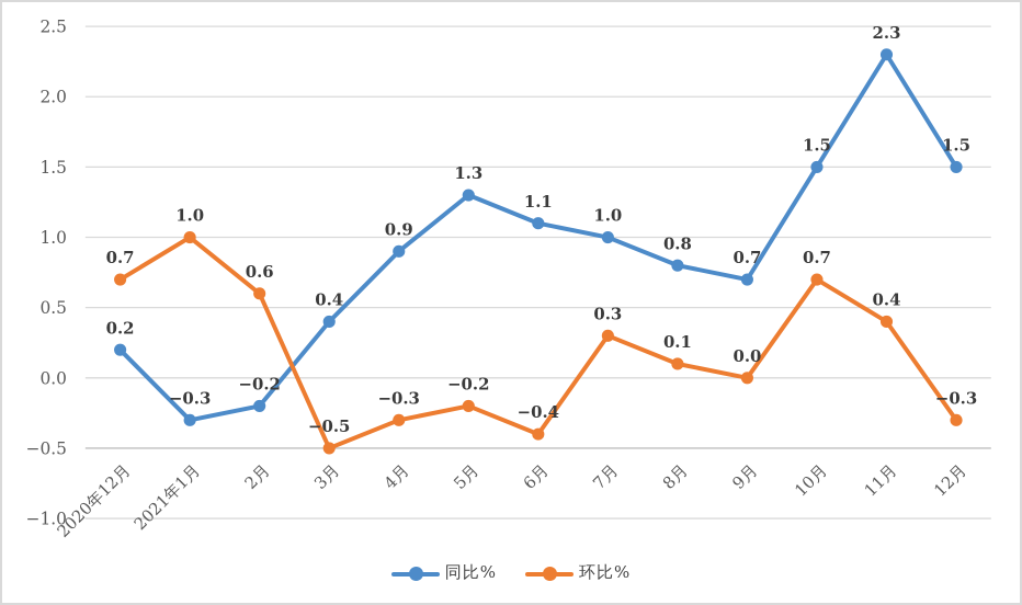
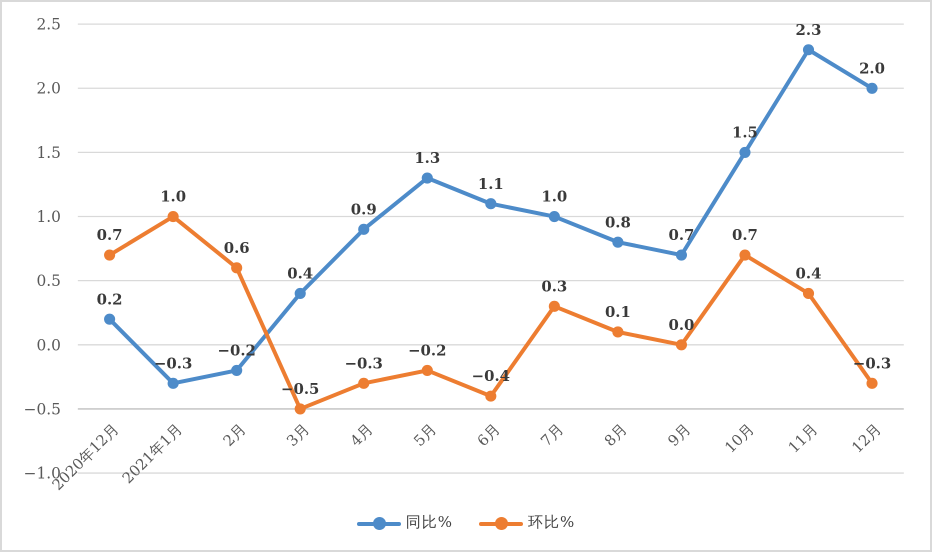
同比%/12月: 1.5 -> 2.0
